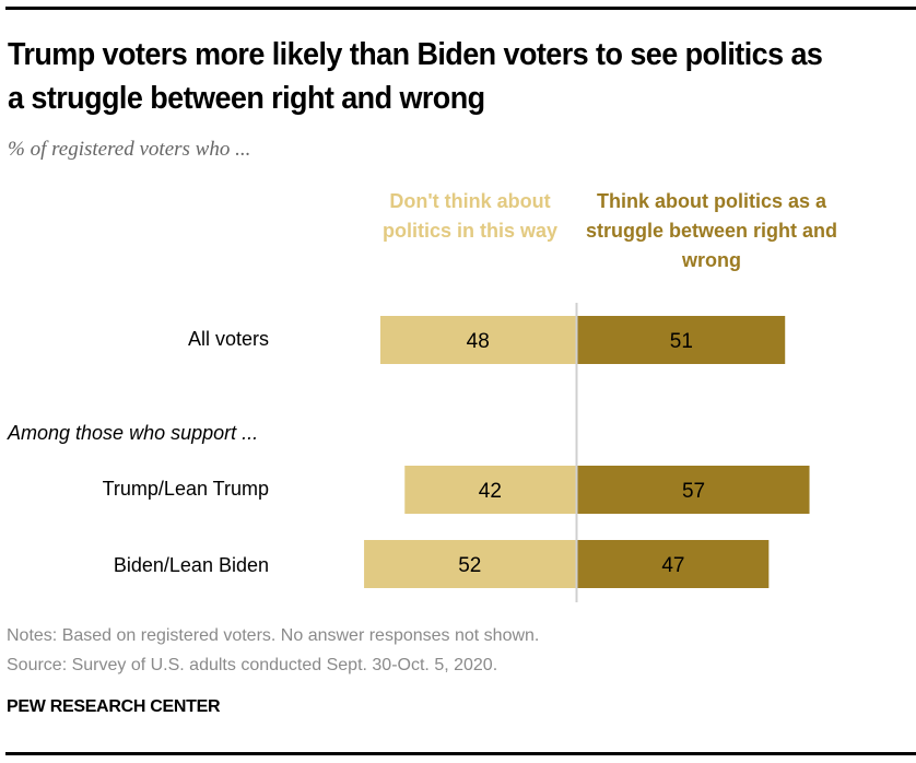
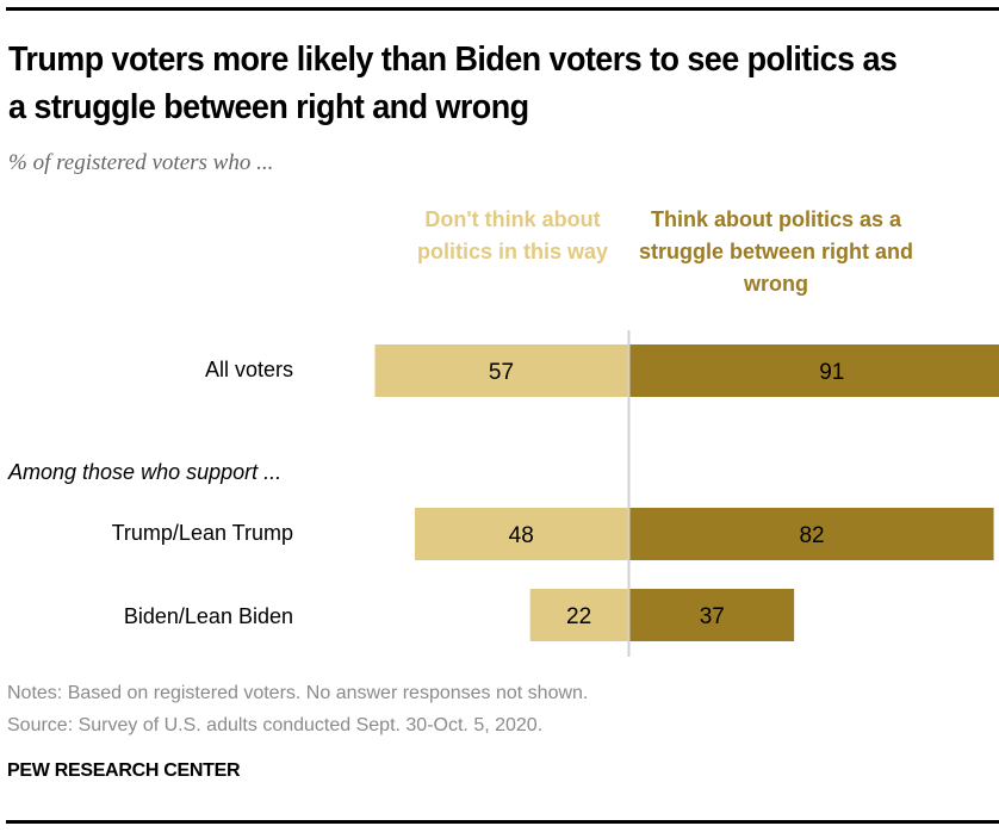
Don't think about politics in this way/All voters: 48 -> 57
Think about politics as a struggle between right and wrong/All voters: 51 -> 91
Don't think about politics in this way/Trump/Lean Trump: 42 -> 48
Think about politics as a struggle between right and wrong/Trump/Lean Trump: 57 -> 82
Don't think about politics in this way/Biden/Lean Biden: 52 -> 22
Think about politics as a struggle between right and wrong/Biden/Lean Biden: 47 -> 37
